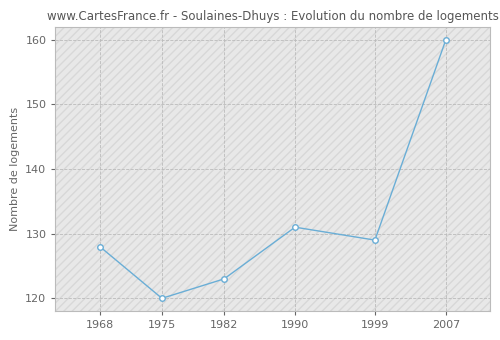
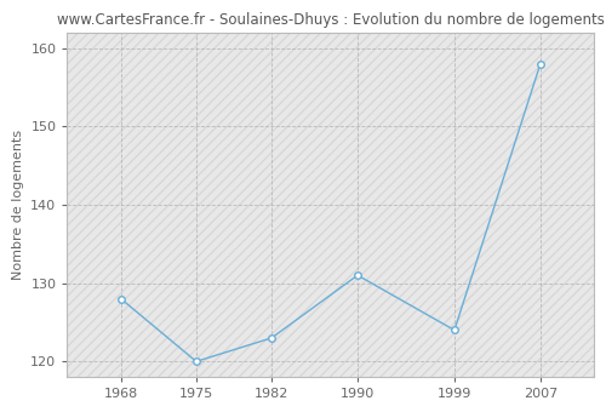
1999: 129 -> 124
2007: 160 -> 158
